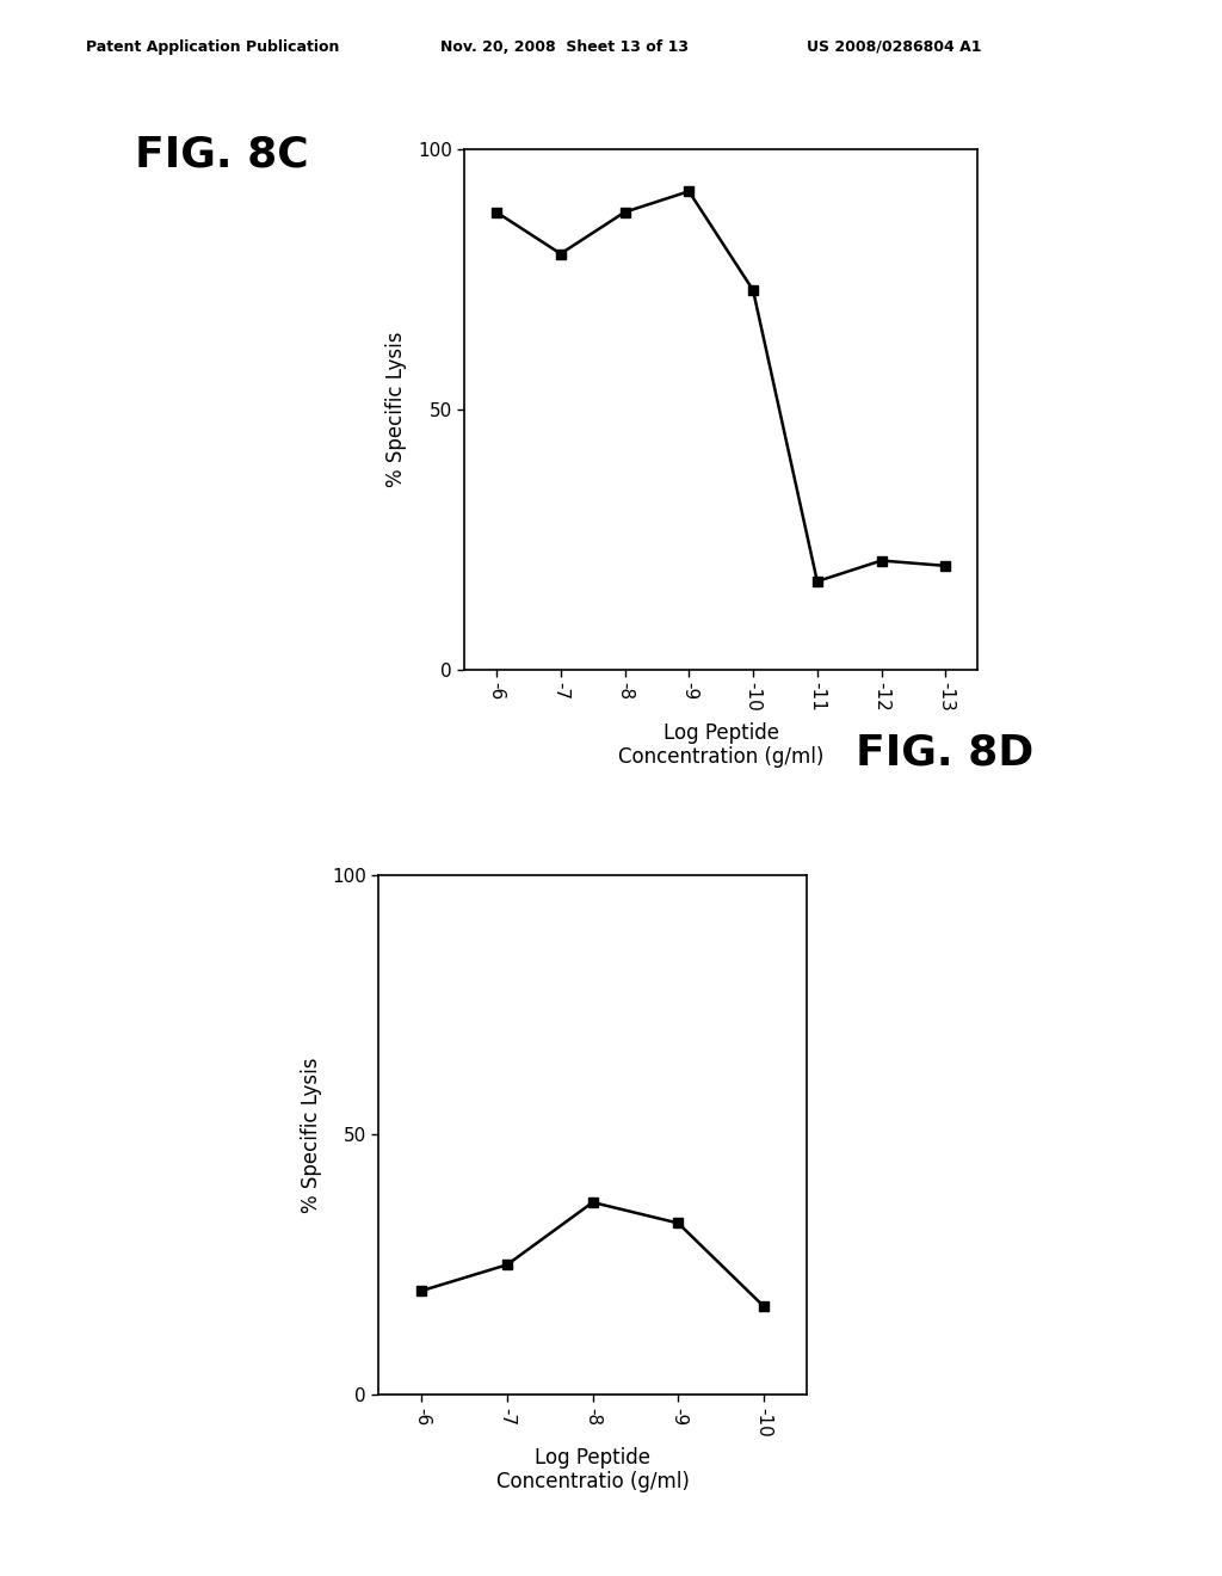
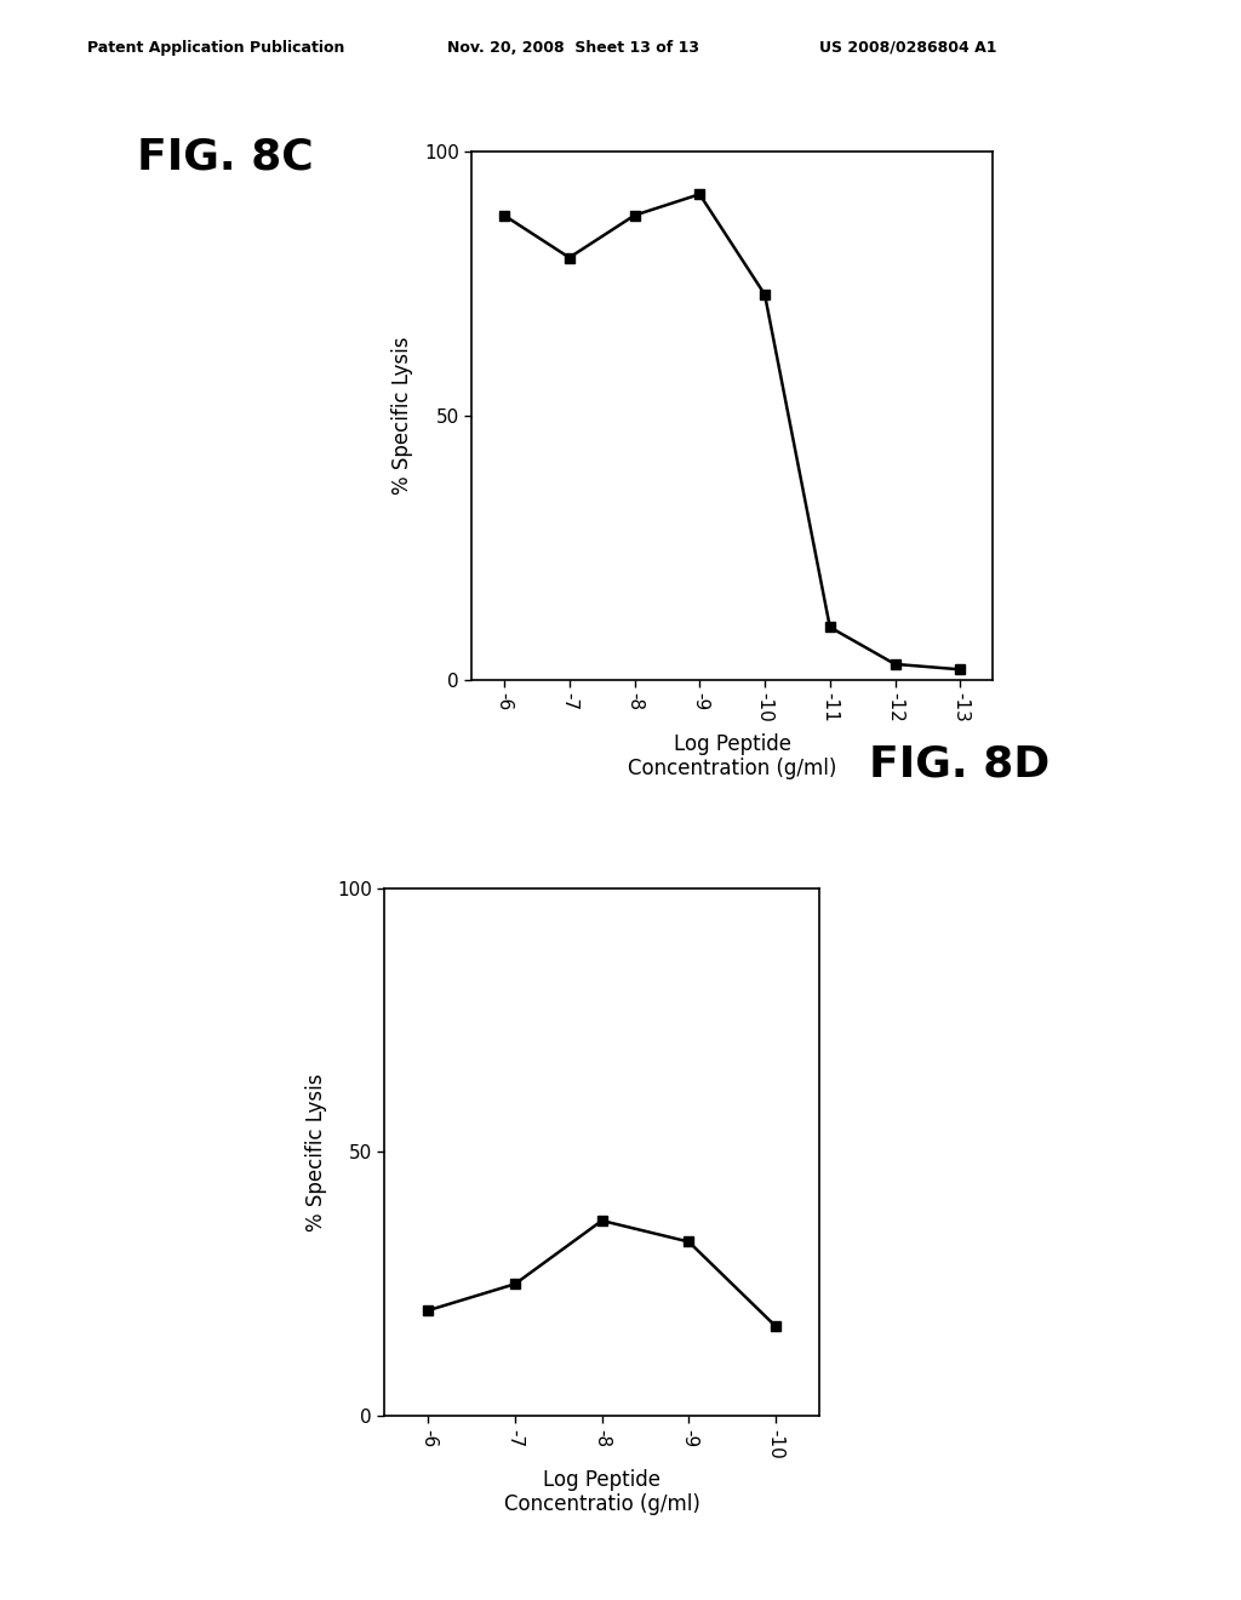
-11: 17 -> 10
-12: 21 -> 3
-13: 20 -> 2
